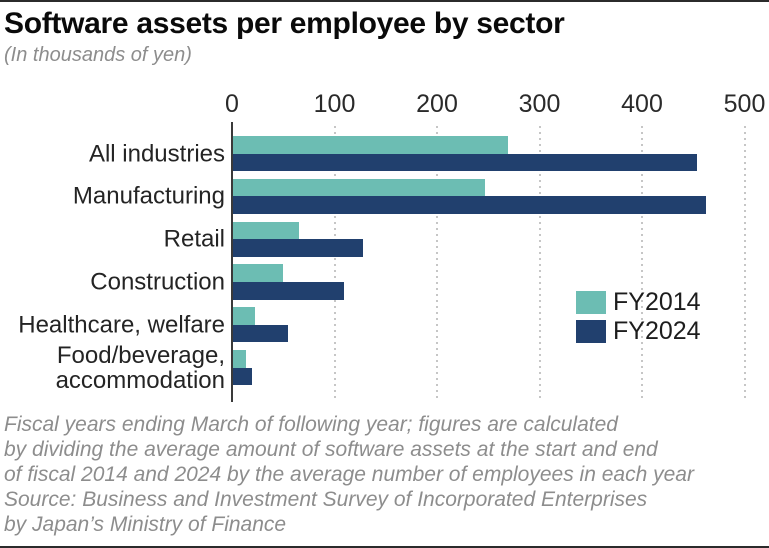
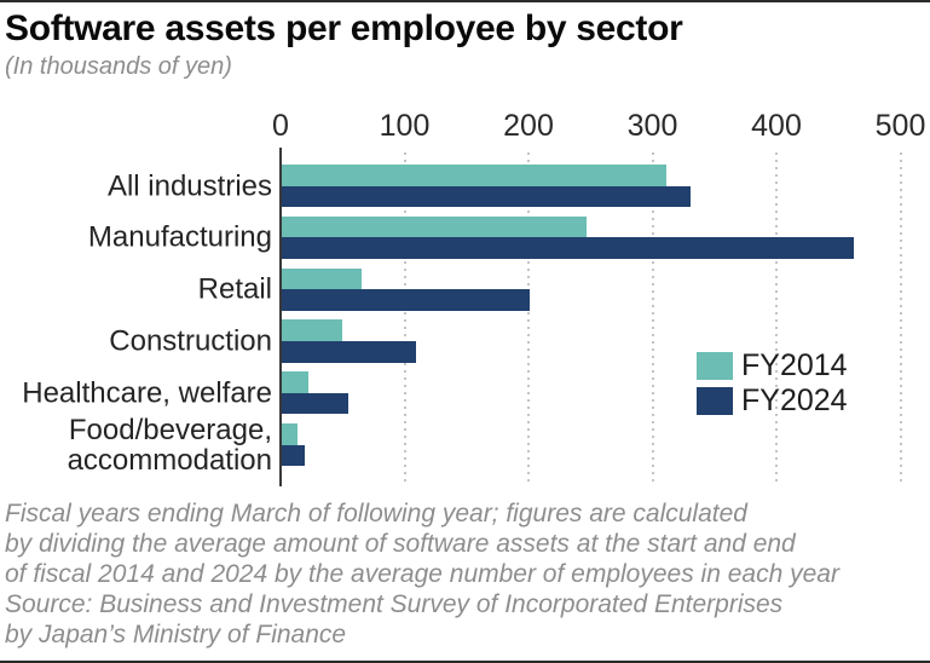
FY2014/All industries: 270 -> 310
FY2024/All industries: 450 -> 330
FY2024/Retail: 130 -> 200
